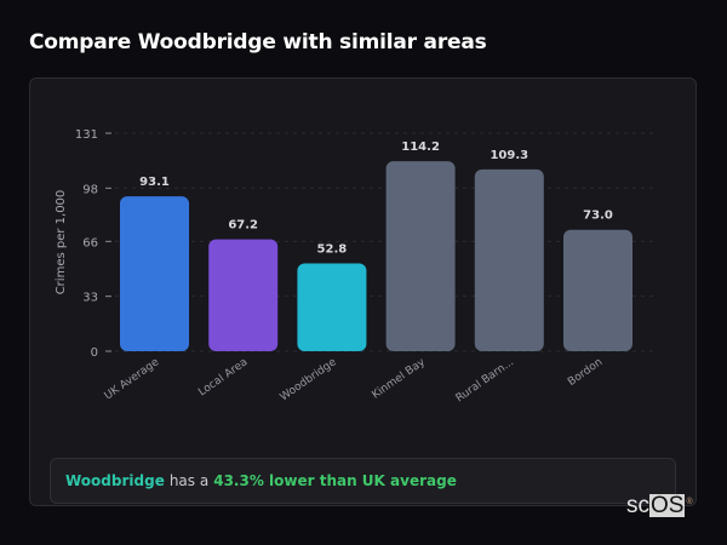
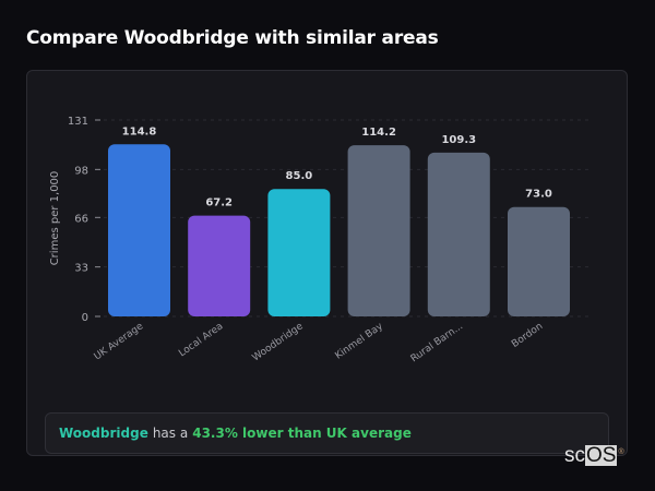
UK Average: 93.1 -> 114.8
Woodbridge: 52.8 -> 85.0
